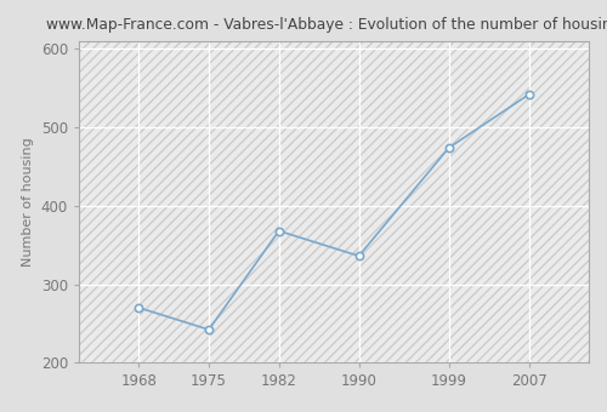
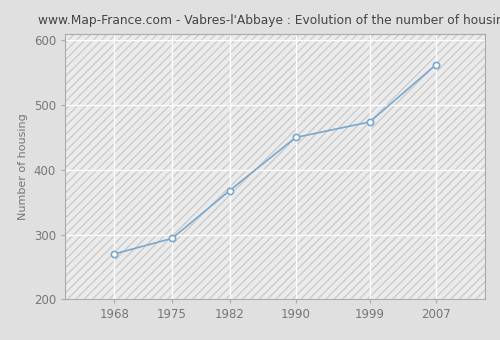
1975: 242 -> 294
1990: 336 -> 450
2007: 542 -> 562
